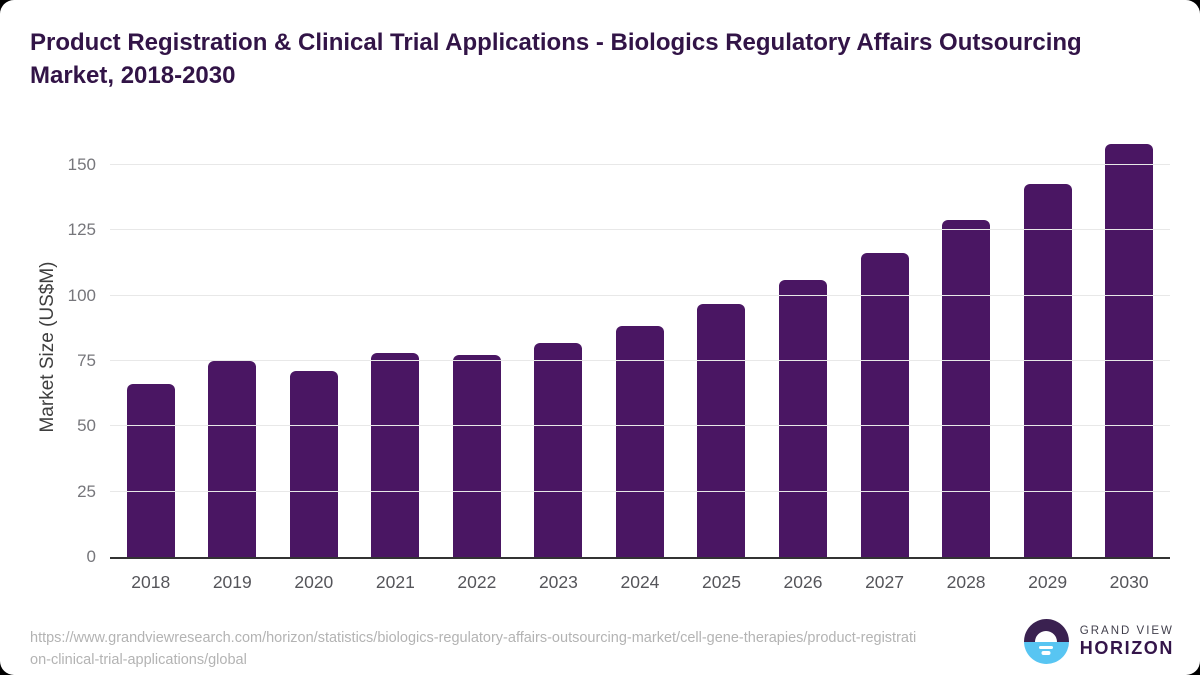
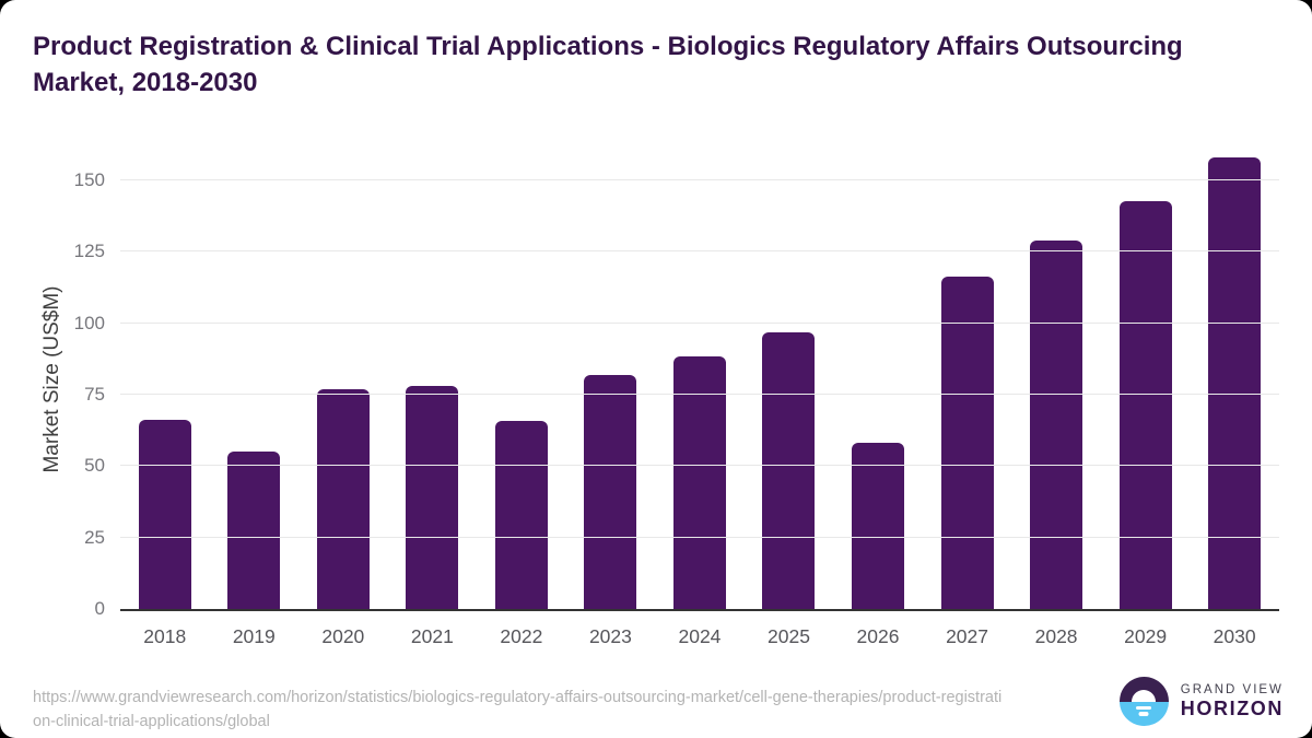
2019: 75 -> 55
2020: 71 -> 77
2022: 77 -> 66
2026: 106 -> 58
